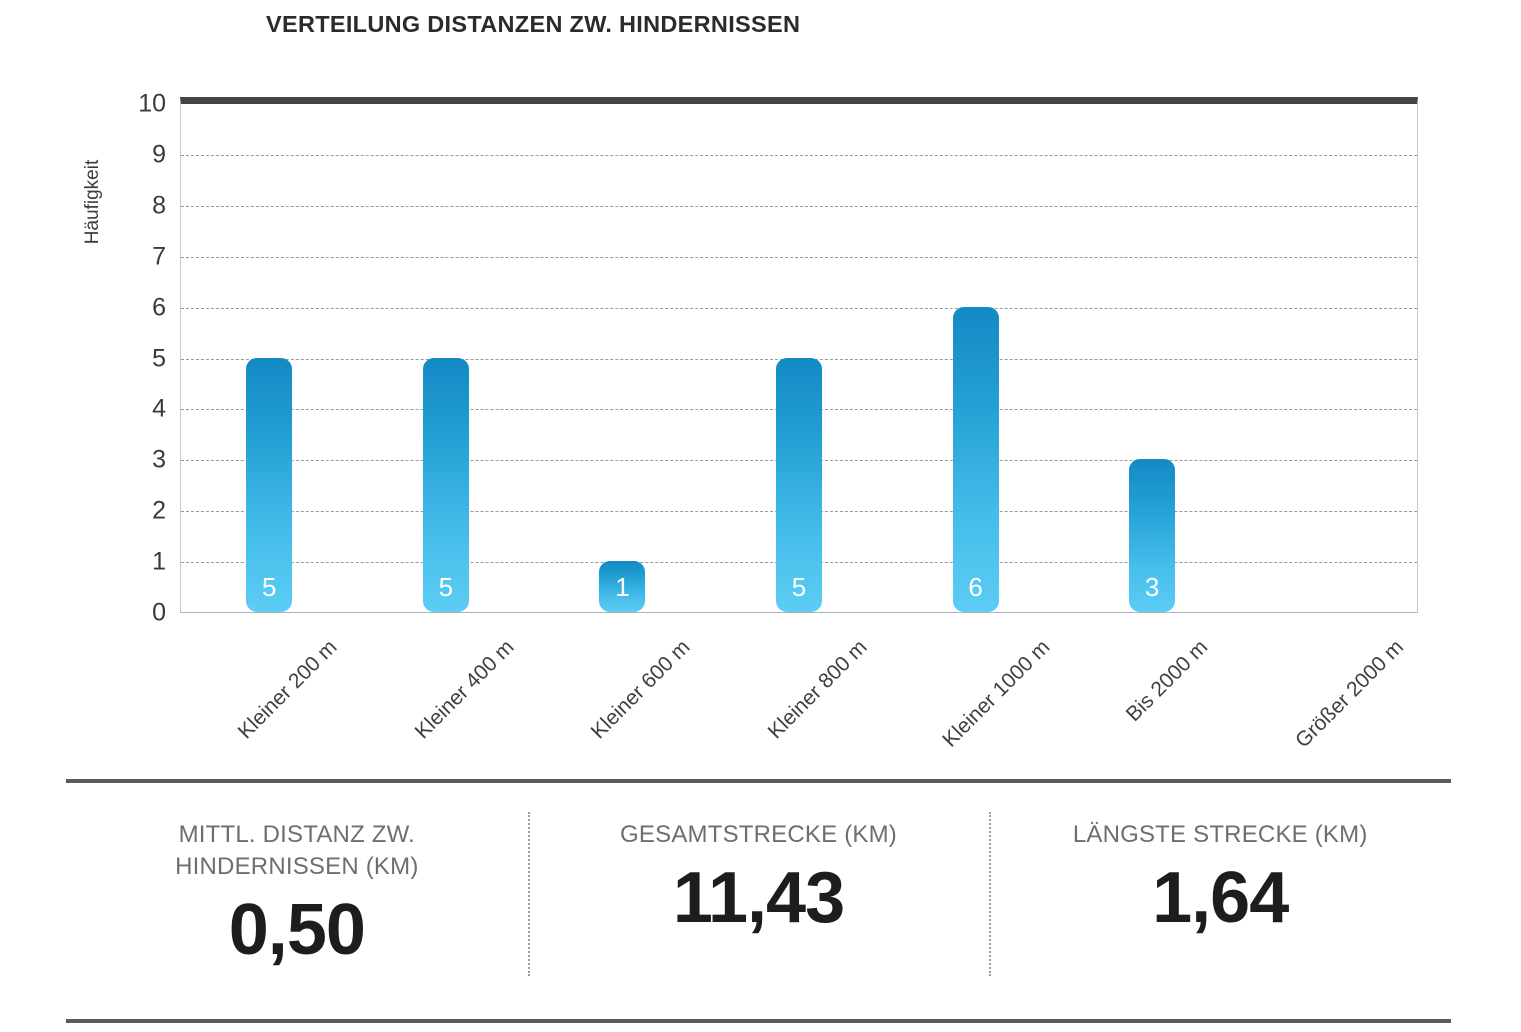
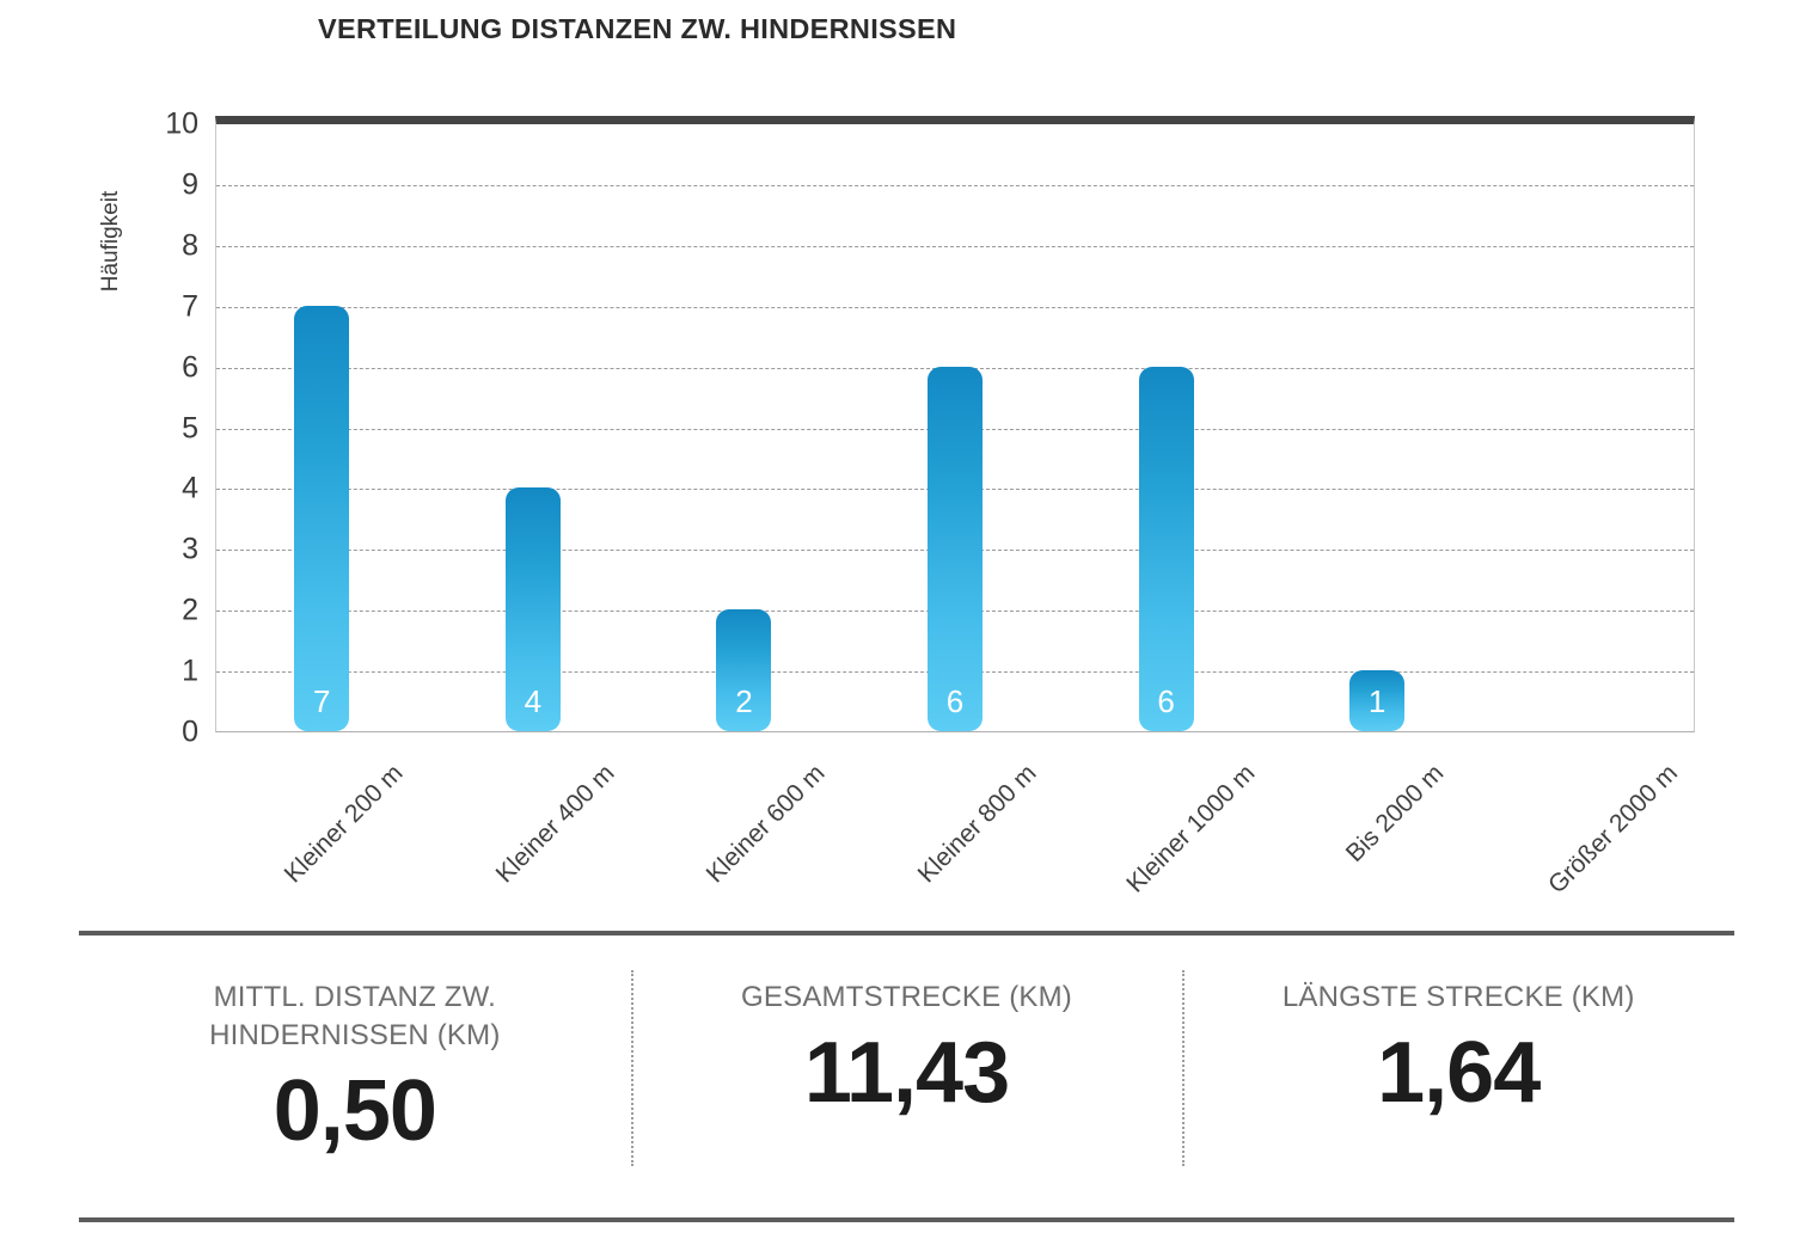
Kleiner 200 m: 5 -> 7
Kleiner 400 m: 5 -> 4
Kleiner 600 m: 1 -> 2
Kleiner 800 m: 5 -> 6
Bis 2000 m: 3 -> 1
